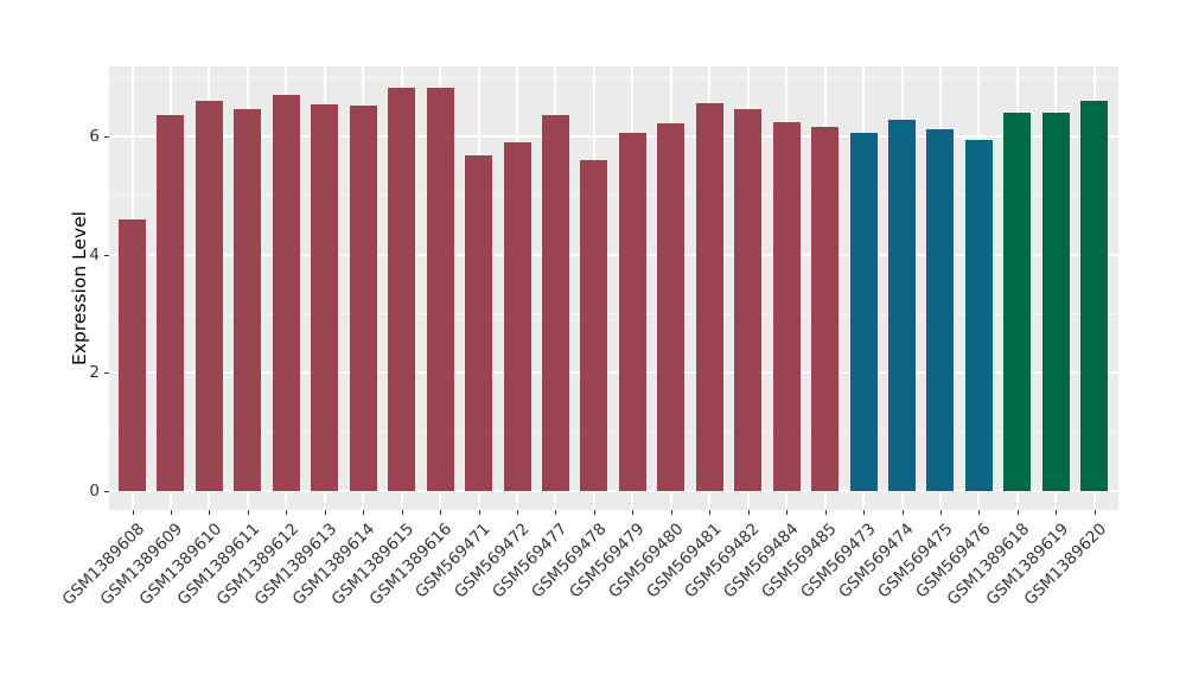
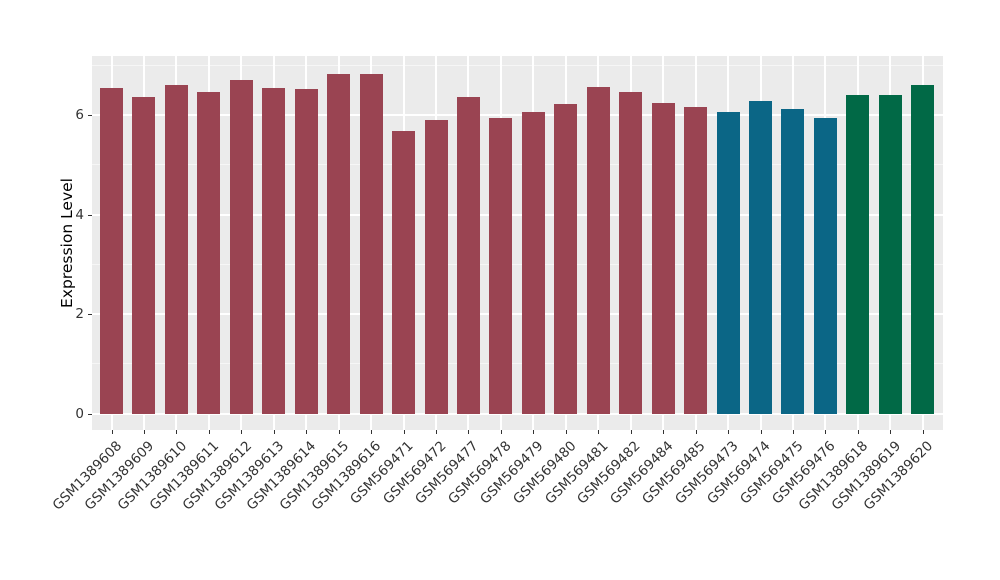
GSM1389608: 4.6 -> 6.5
GSM569478: 5.6 -> 6.0
